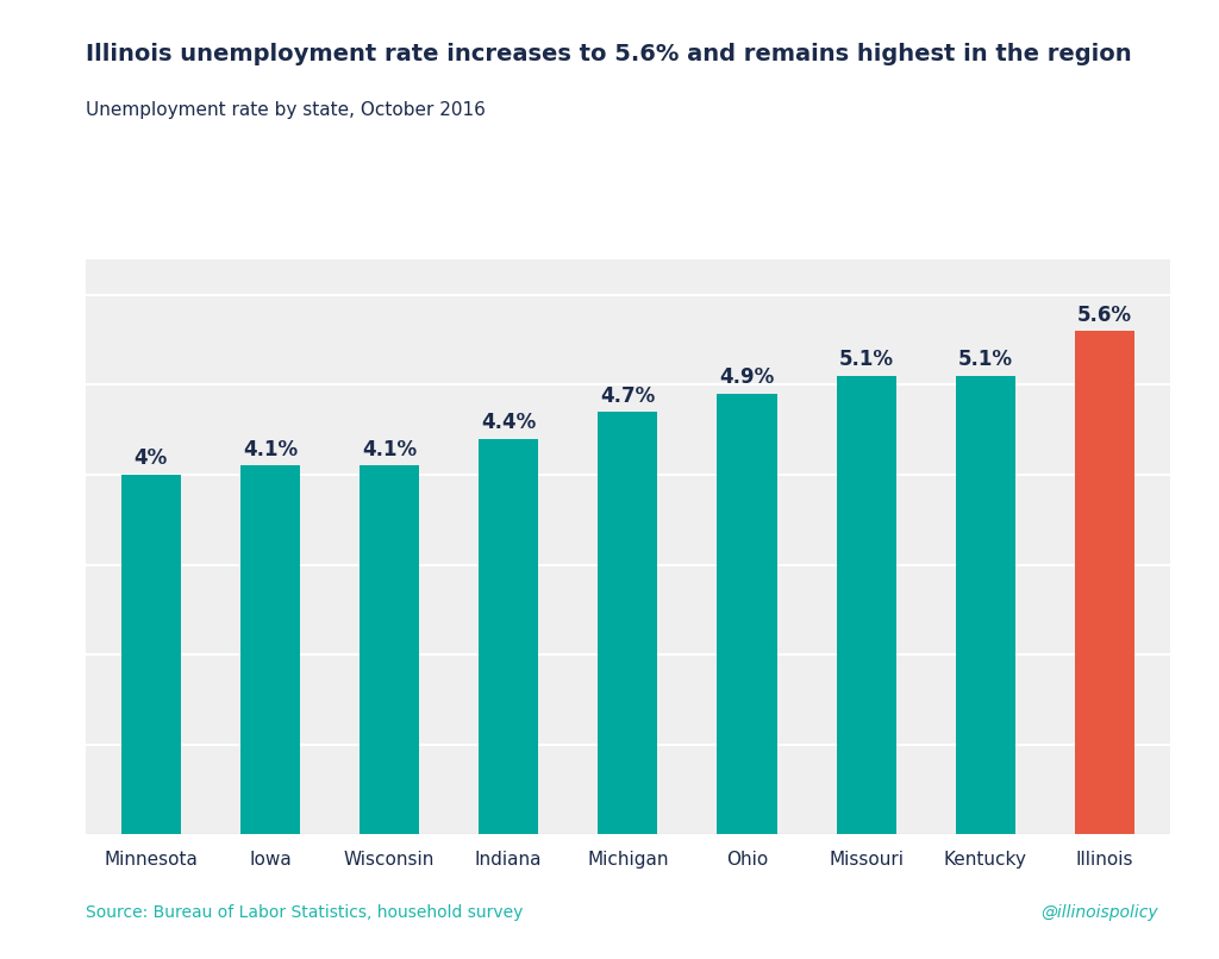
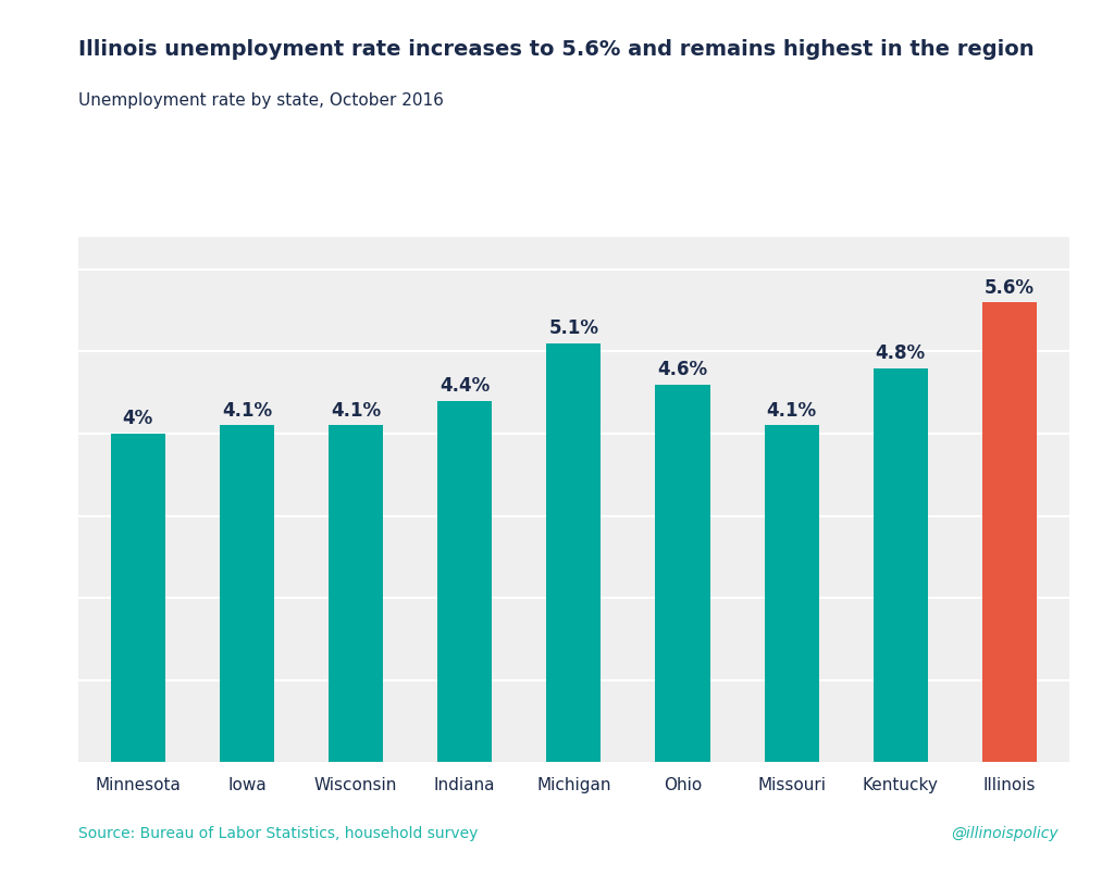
Michigan: 4.7% -> 5.1%
Ohio: 4.9% -> 4.6%
Missouri: 5.1% -> 4.1%
Kentucky: 5.1% -> 4.8%
